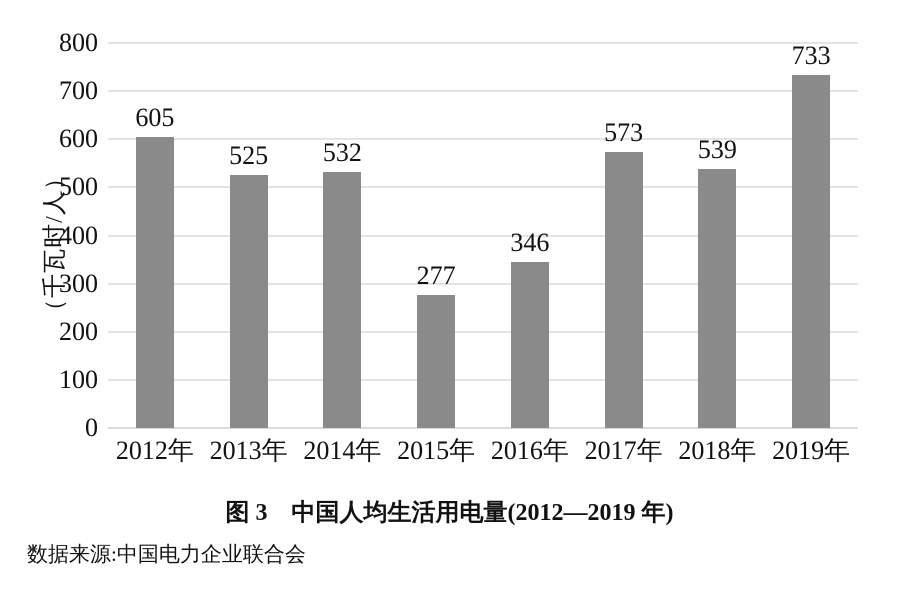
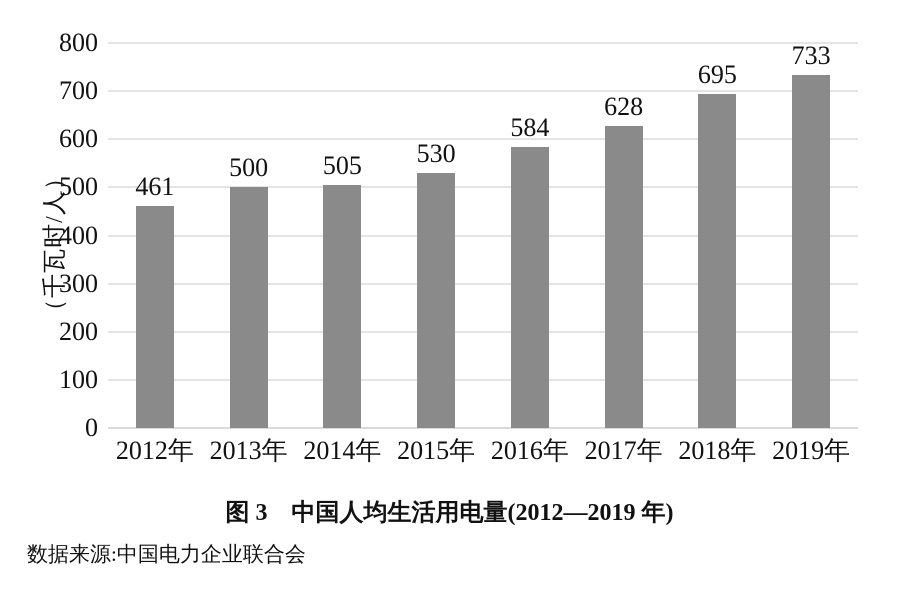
2012年: 605 -> 461
2013年: 525 -> 500
2014年: 532 -> 505
2015年: 277 -> 530
2016年: 346 -> 584
2017年: 573 -> 628
2018年: 539 -> 695
